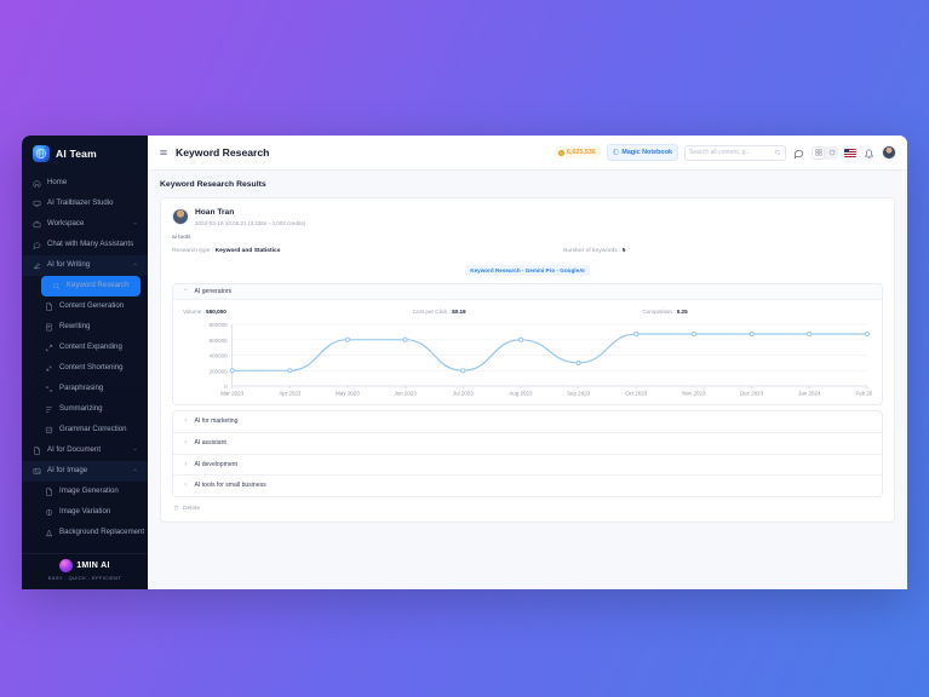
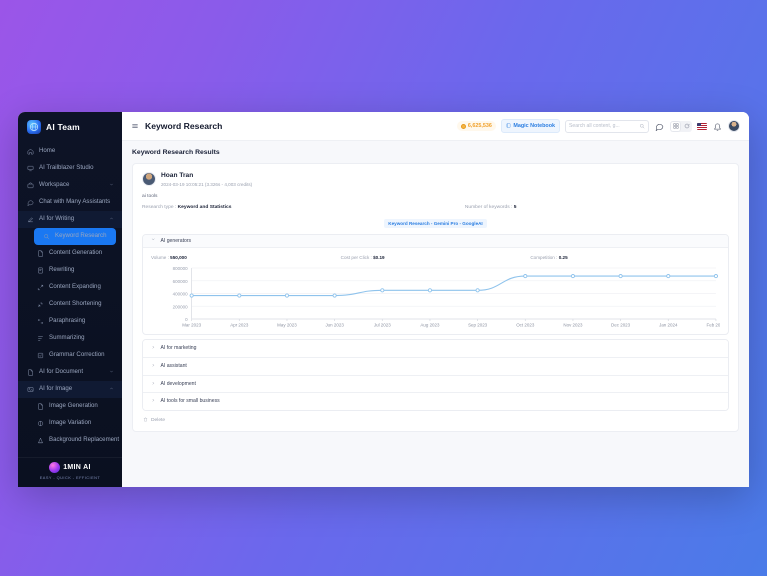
Mar 2023: 200000 -> 400000
Apr 2023: 200000 -> 400000
May 2023: 600000 -> 400000
Jun 2023: 600000 -> 400000
Jul 2023: 200000 -> 400000
Aug 2023: 600000 -> 400000
Sep 2023: 300000 -> 400000
